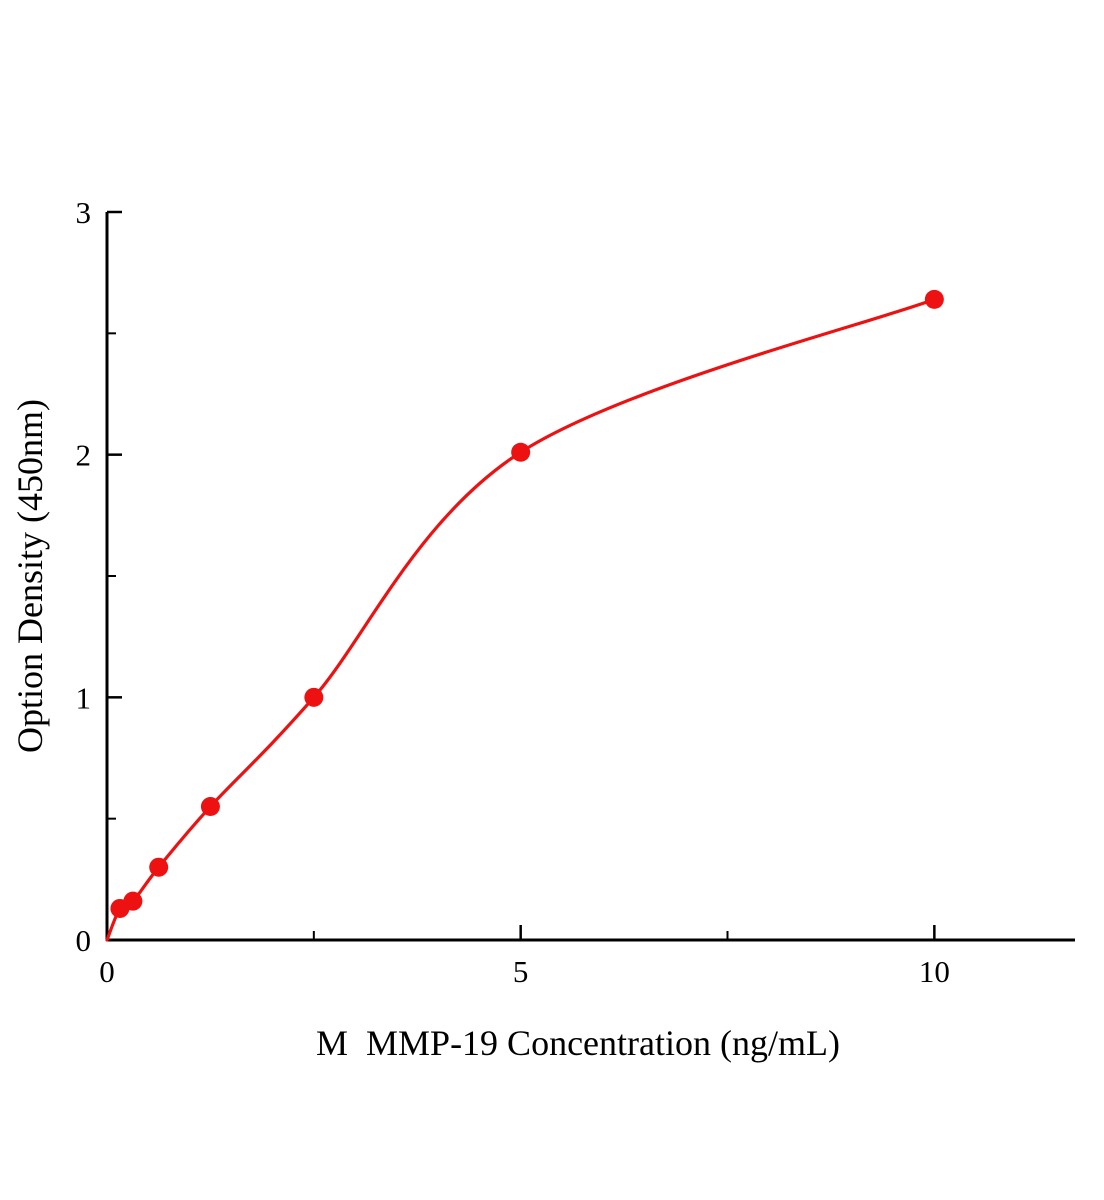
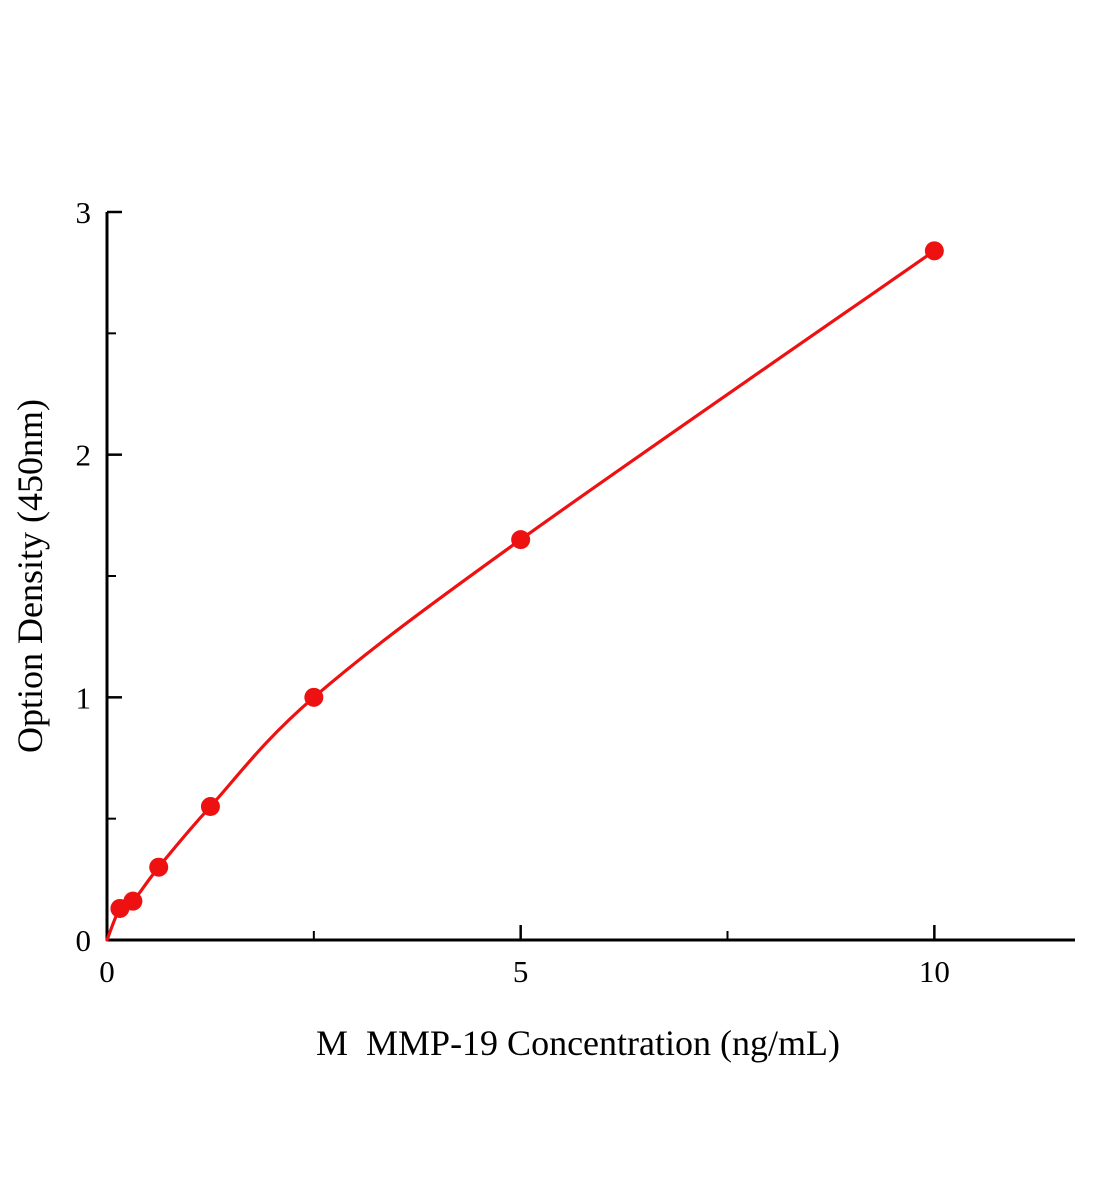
5: 2.01 -> 1.65
10: 2.64 -> 2.84
